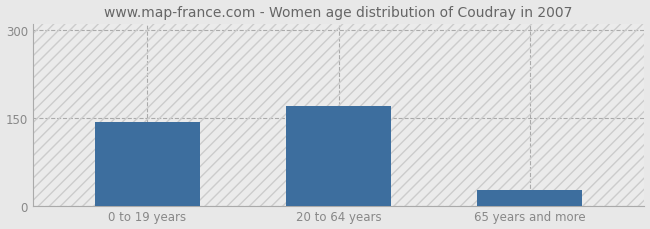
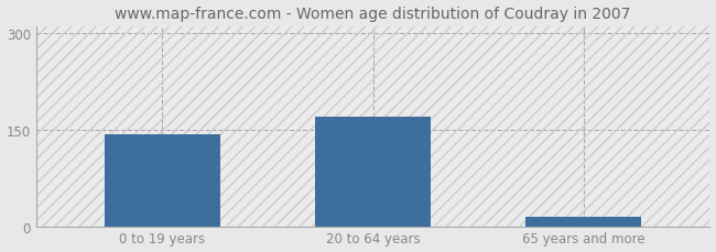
65 years and more: 26 -> 15
